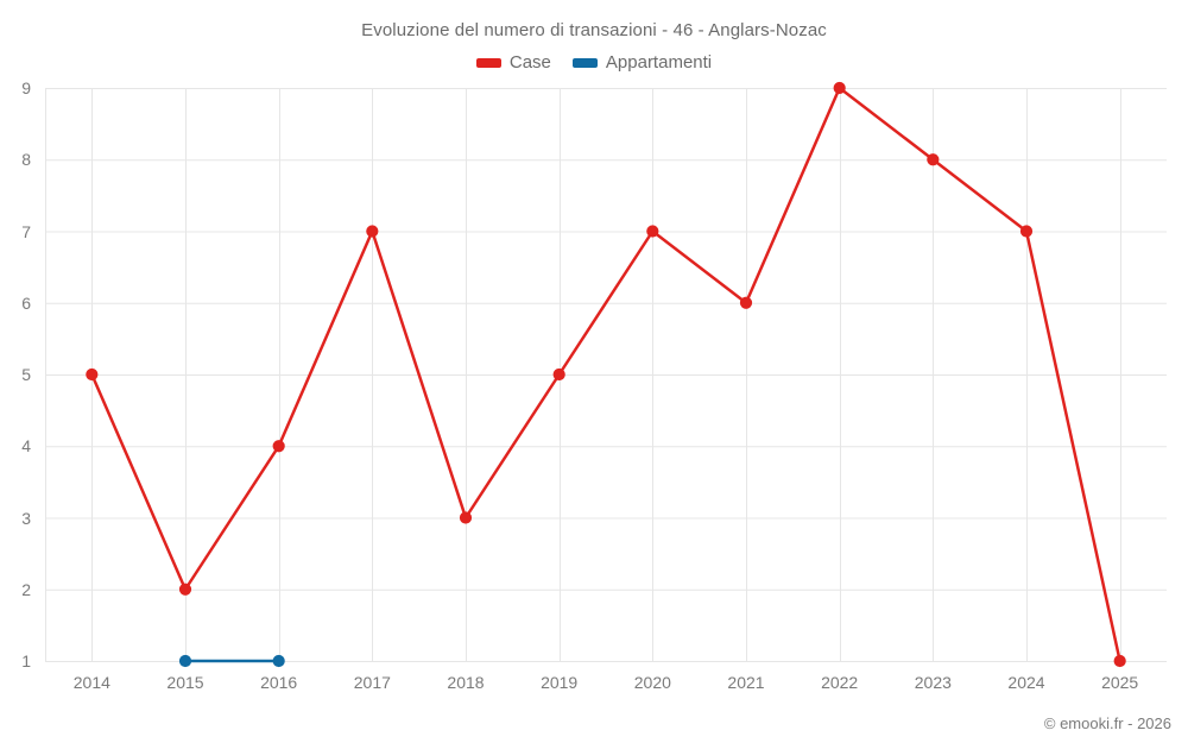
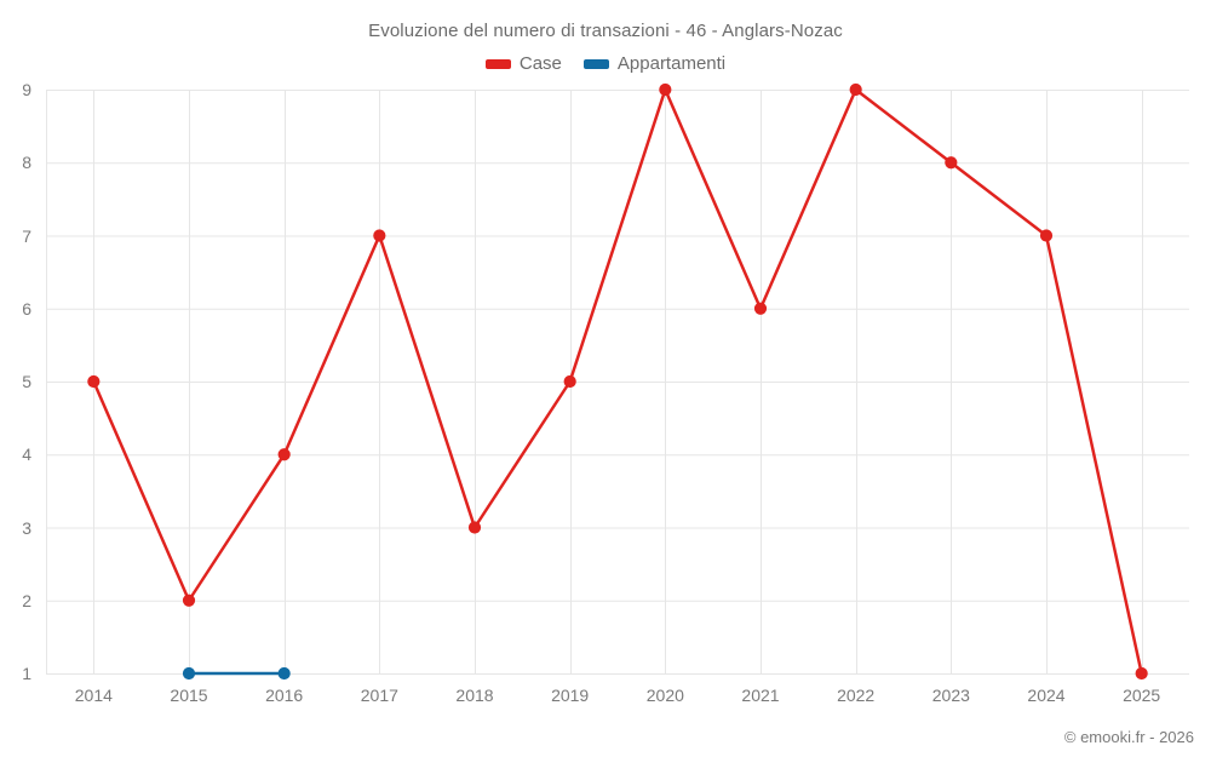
Case/2020: 7 -> 9
